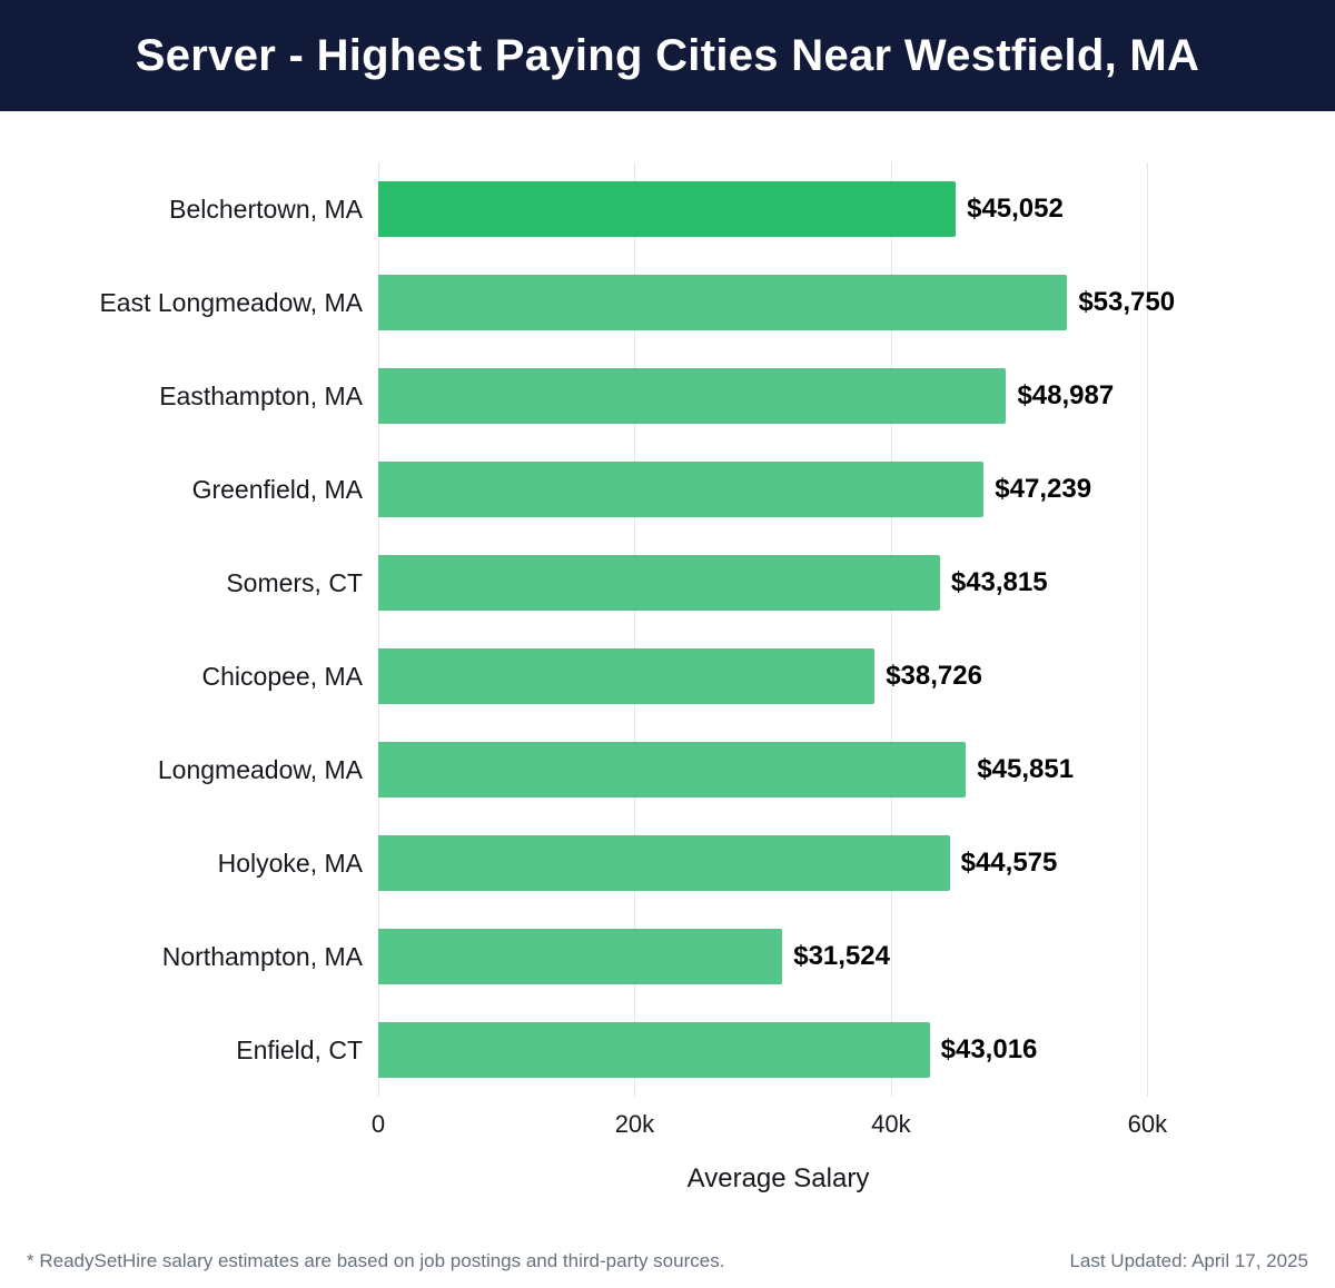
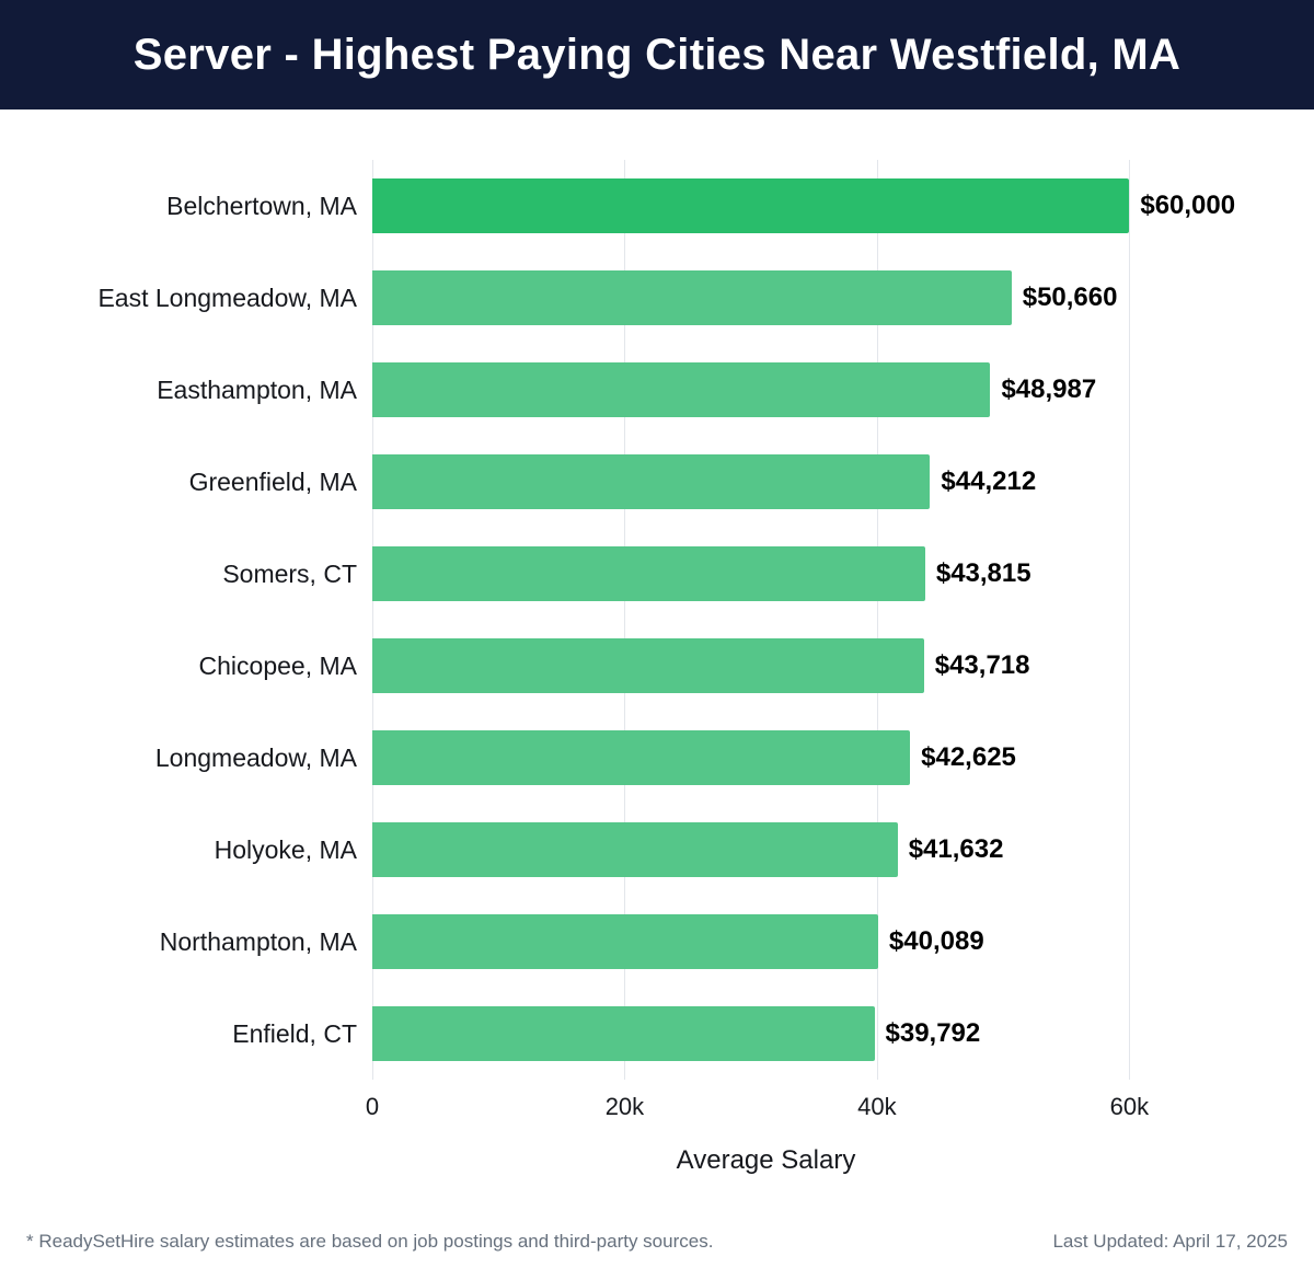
Belchertown, MA: $45,052 -> $60,000
East Longmeadow, MA: $53,750 -> $50,660
Greenfield, MA: $47,239 -> $44,212
Chicopee, MA: $38,726 -> $43,718
Longmeadow, MA: $45,851 -> $42,625
Holyoke, MA: $44,575 -> $41,632
Northampton, MA: $31,524 -> $40,089
Enfield, CT: $43,016 -> $39,792
